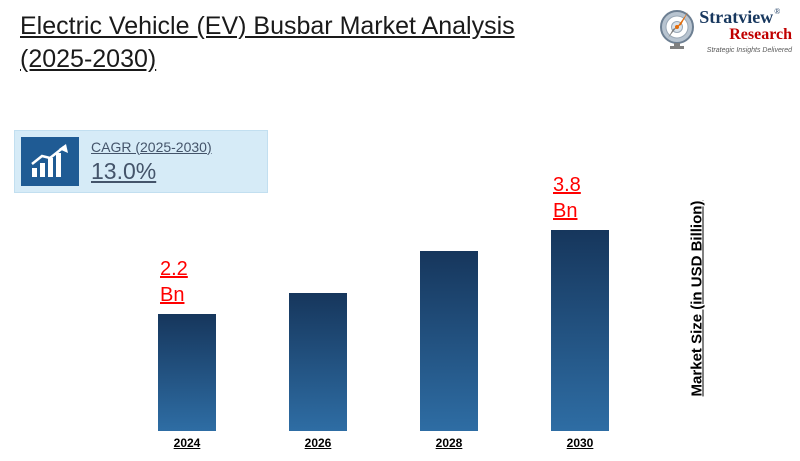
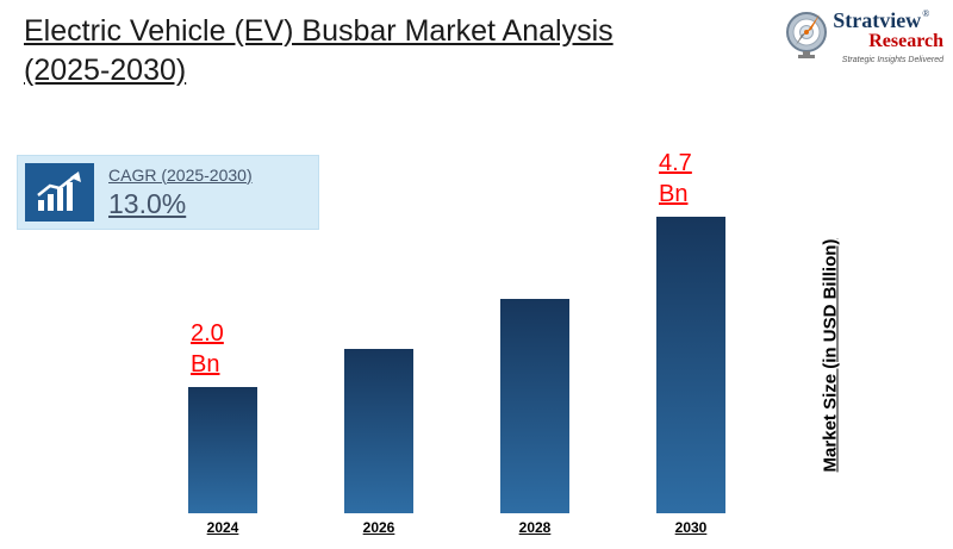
2024: 2.2 -> 2.0
2030: 3.8 -> 4.7
